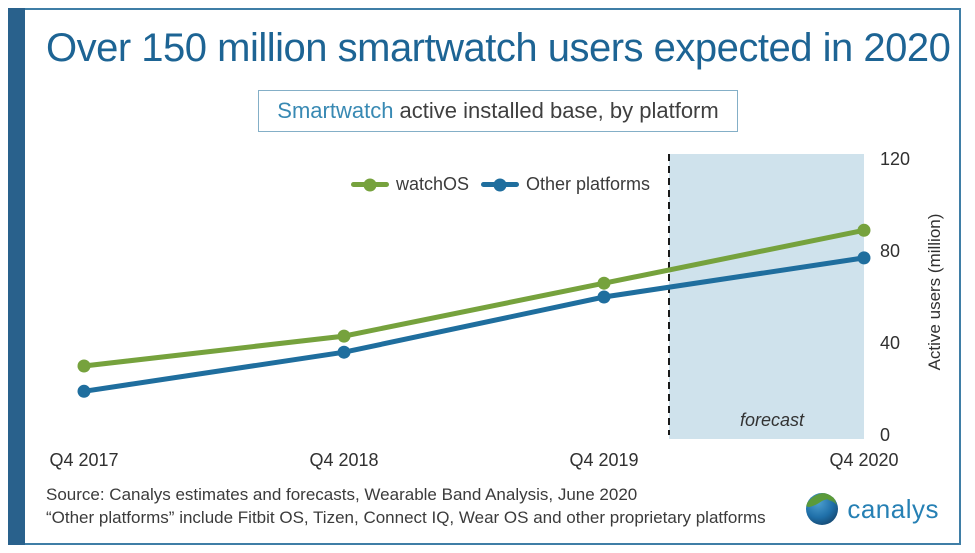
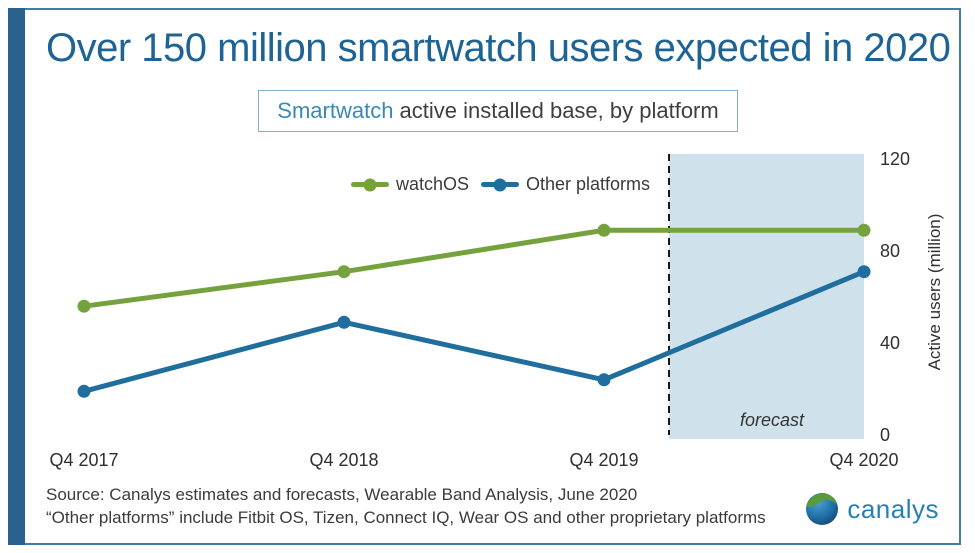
watchOS/Q4 2017: 30 -> 56
watchOS/Q4 2018: 43 -> 71
Other platforms/Q4 2018: 36 -> 49
watchOS/Q4 2019: 66 -> 89
Other platforms/Q4 2019: 60 -> 24
Other platforms/Q4 2020: 77 -> 71
